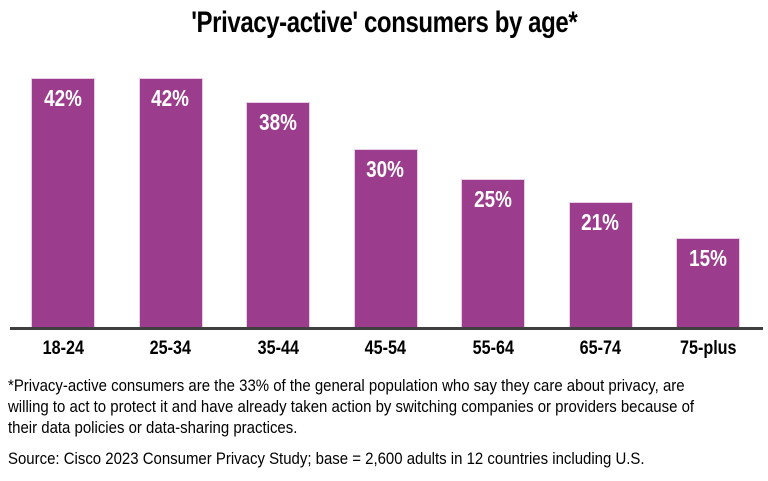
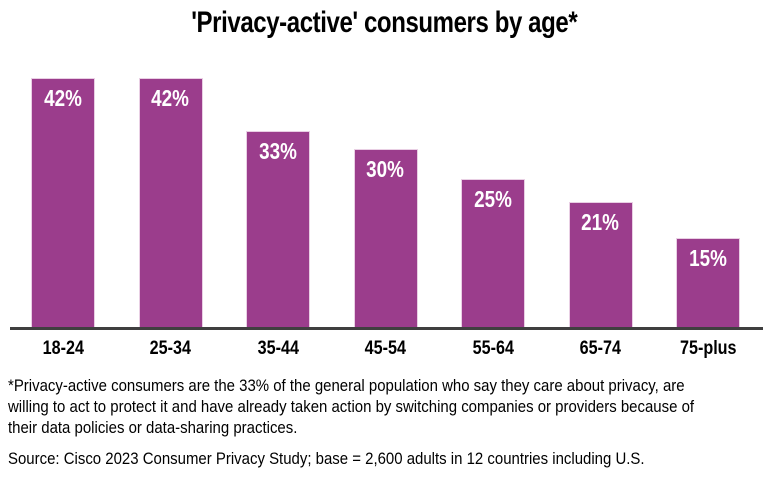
35-44: 38% -> 33%
